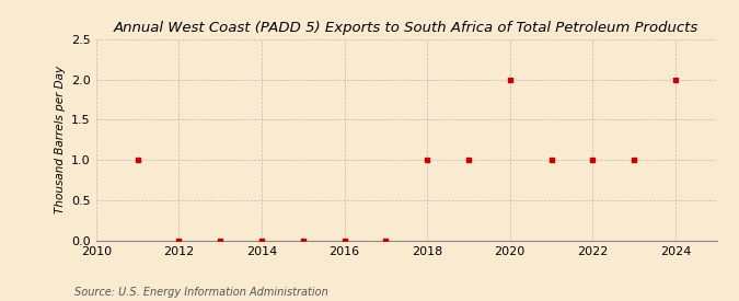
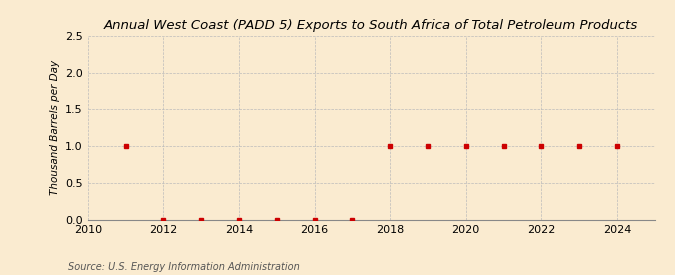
2020: 2 -> 1
2024: 2 -> 1
